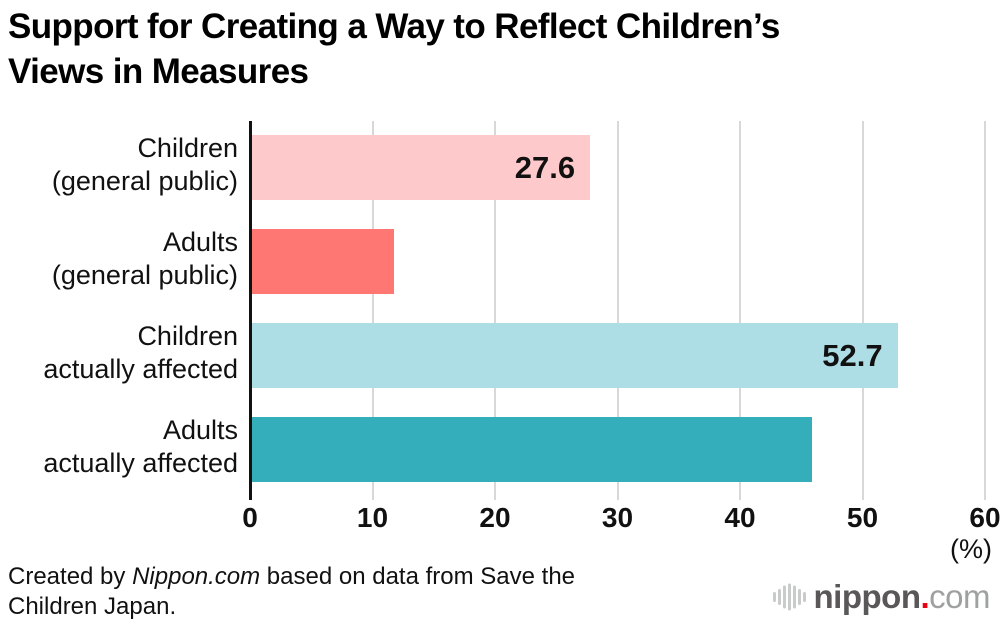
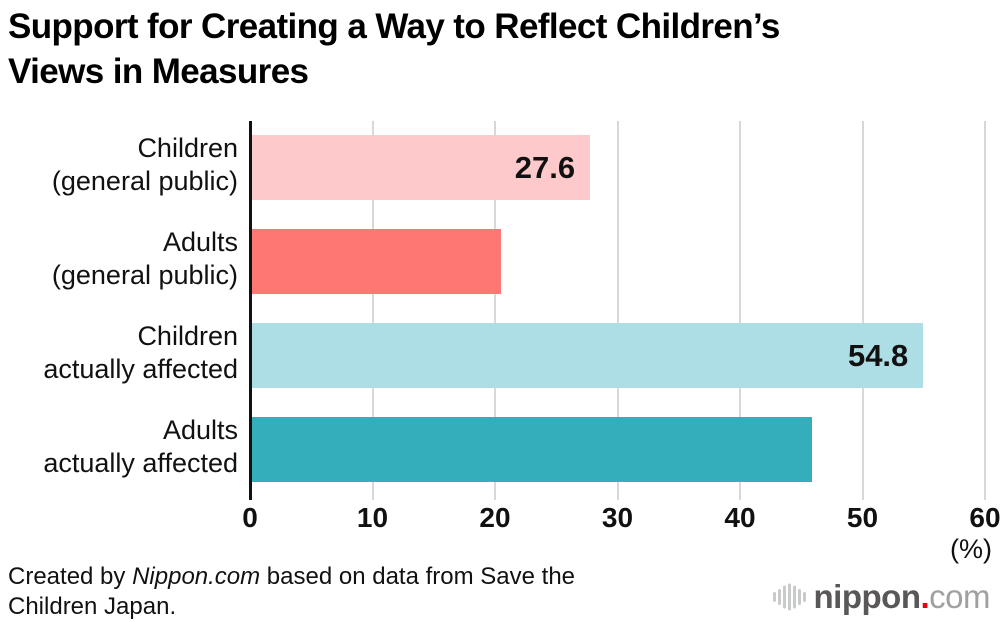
Adults (general public): 11.6 -> 20.3
Children actually affected: 52.7 -> 54.8
